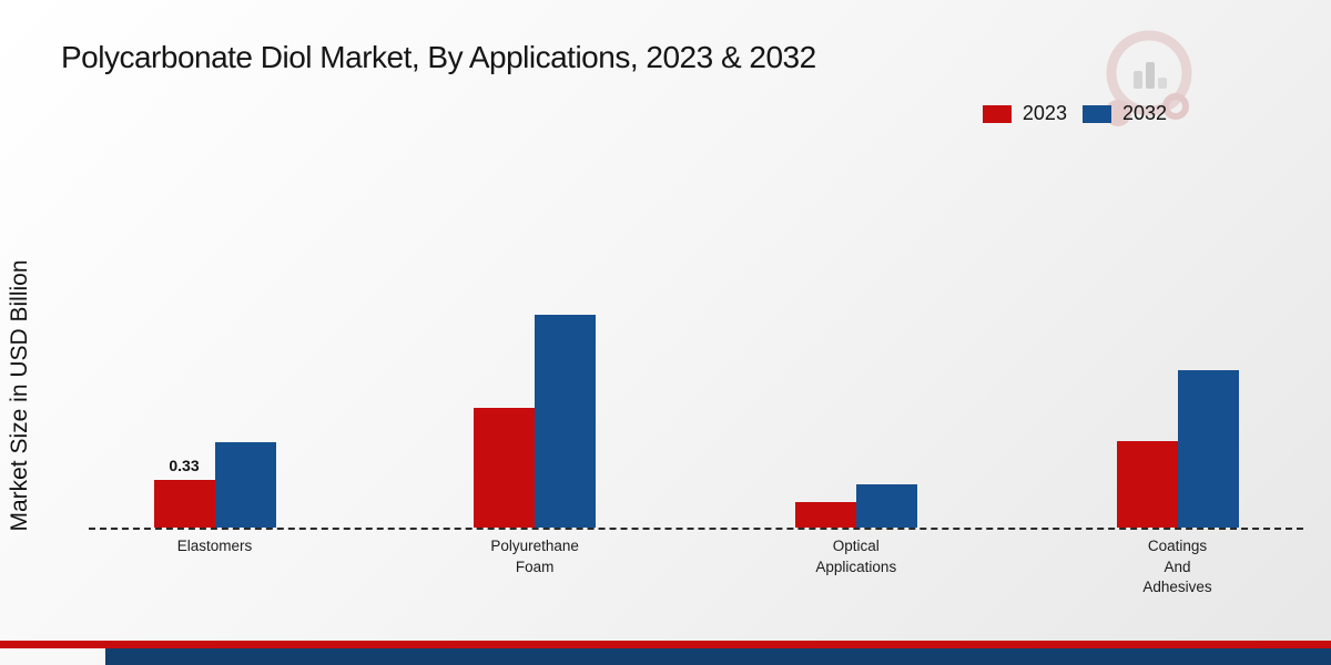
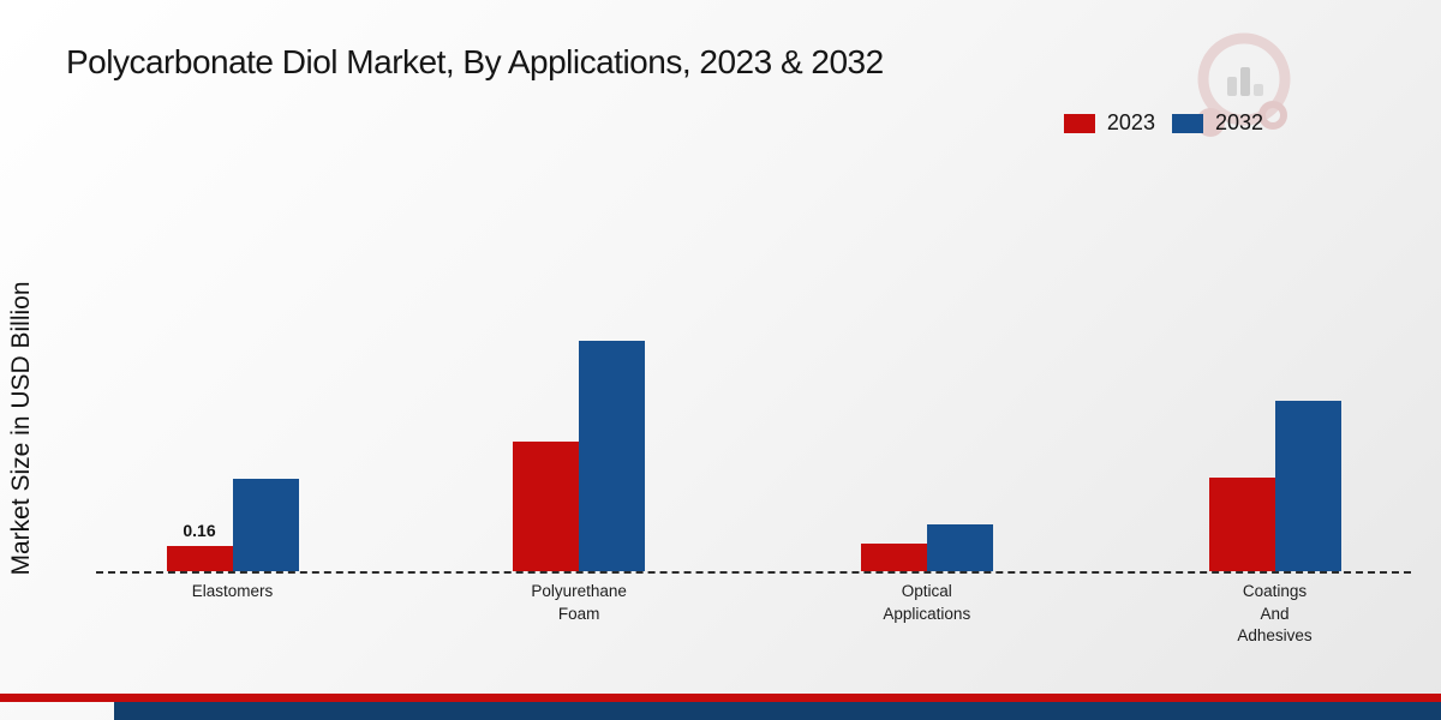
2023/Elastomers: 0.33 -> 0.16
